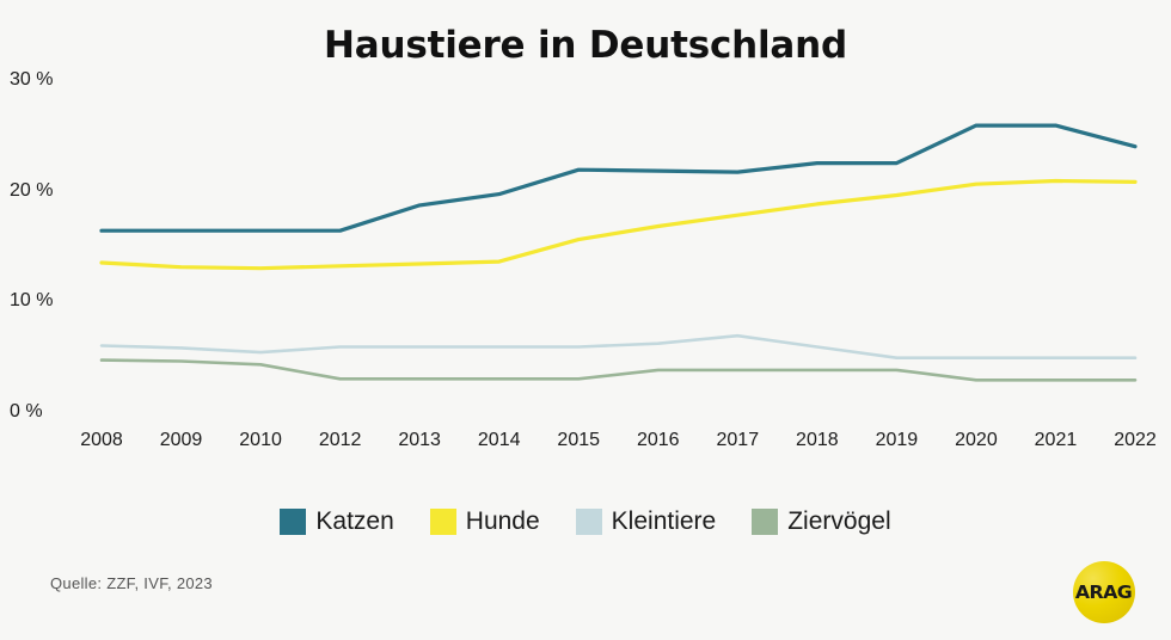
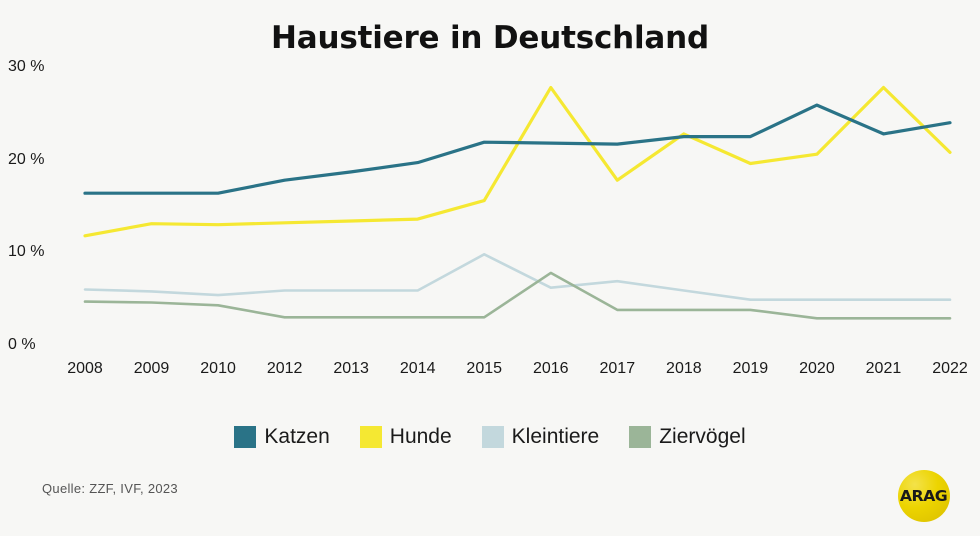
Hunde/2008: 14% -> 12%
Katzen/2012: 17% -> 18%
Kleintiere/2015: 6% -> 10%
Hunde/2016: 17% -> 28%
Ziervögel/2016: 4% -> 8%
Hunde/2018: 19% -> 23%
Katzen/2021: 26% -> 23%
Hunde/2021: 21% -> 28%
